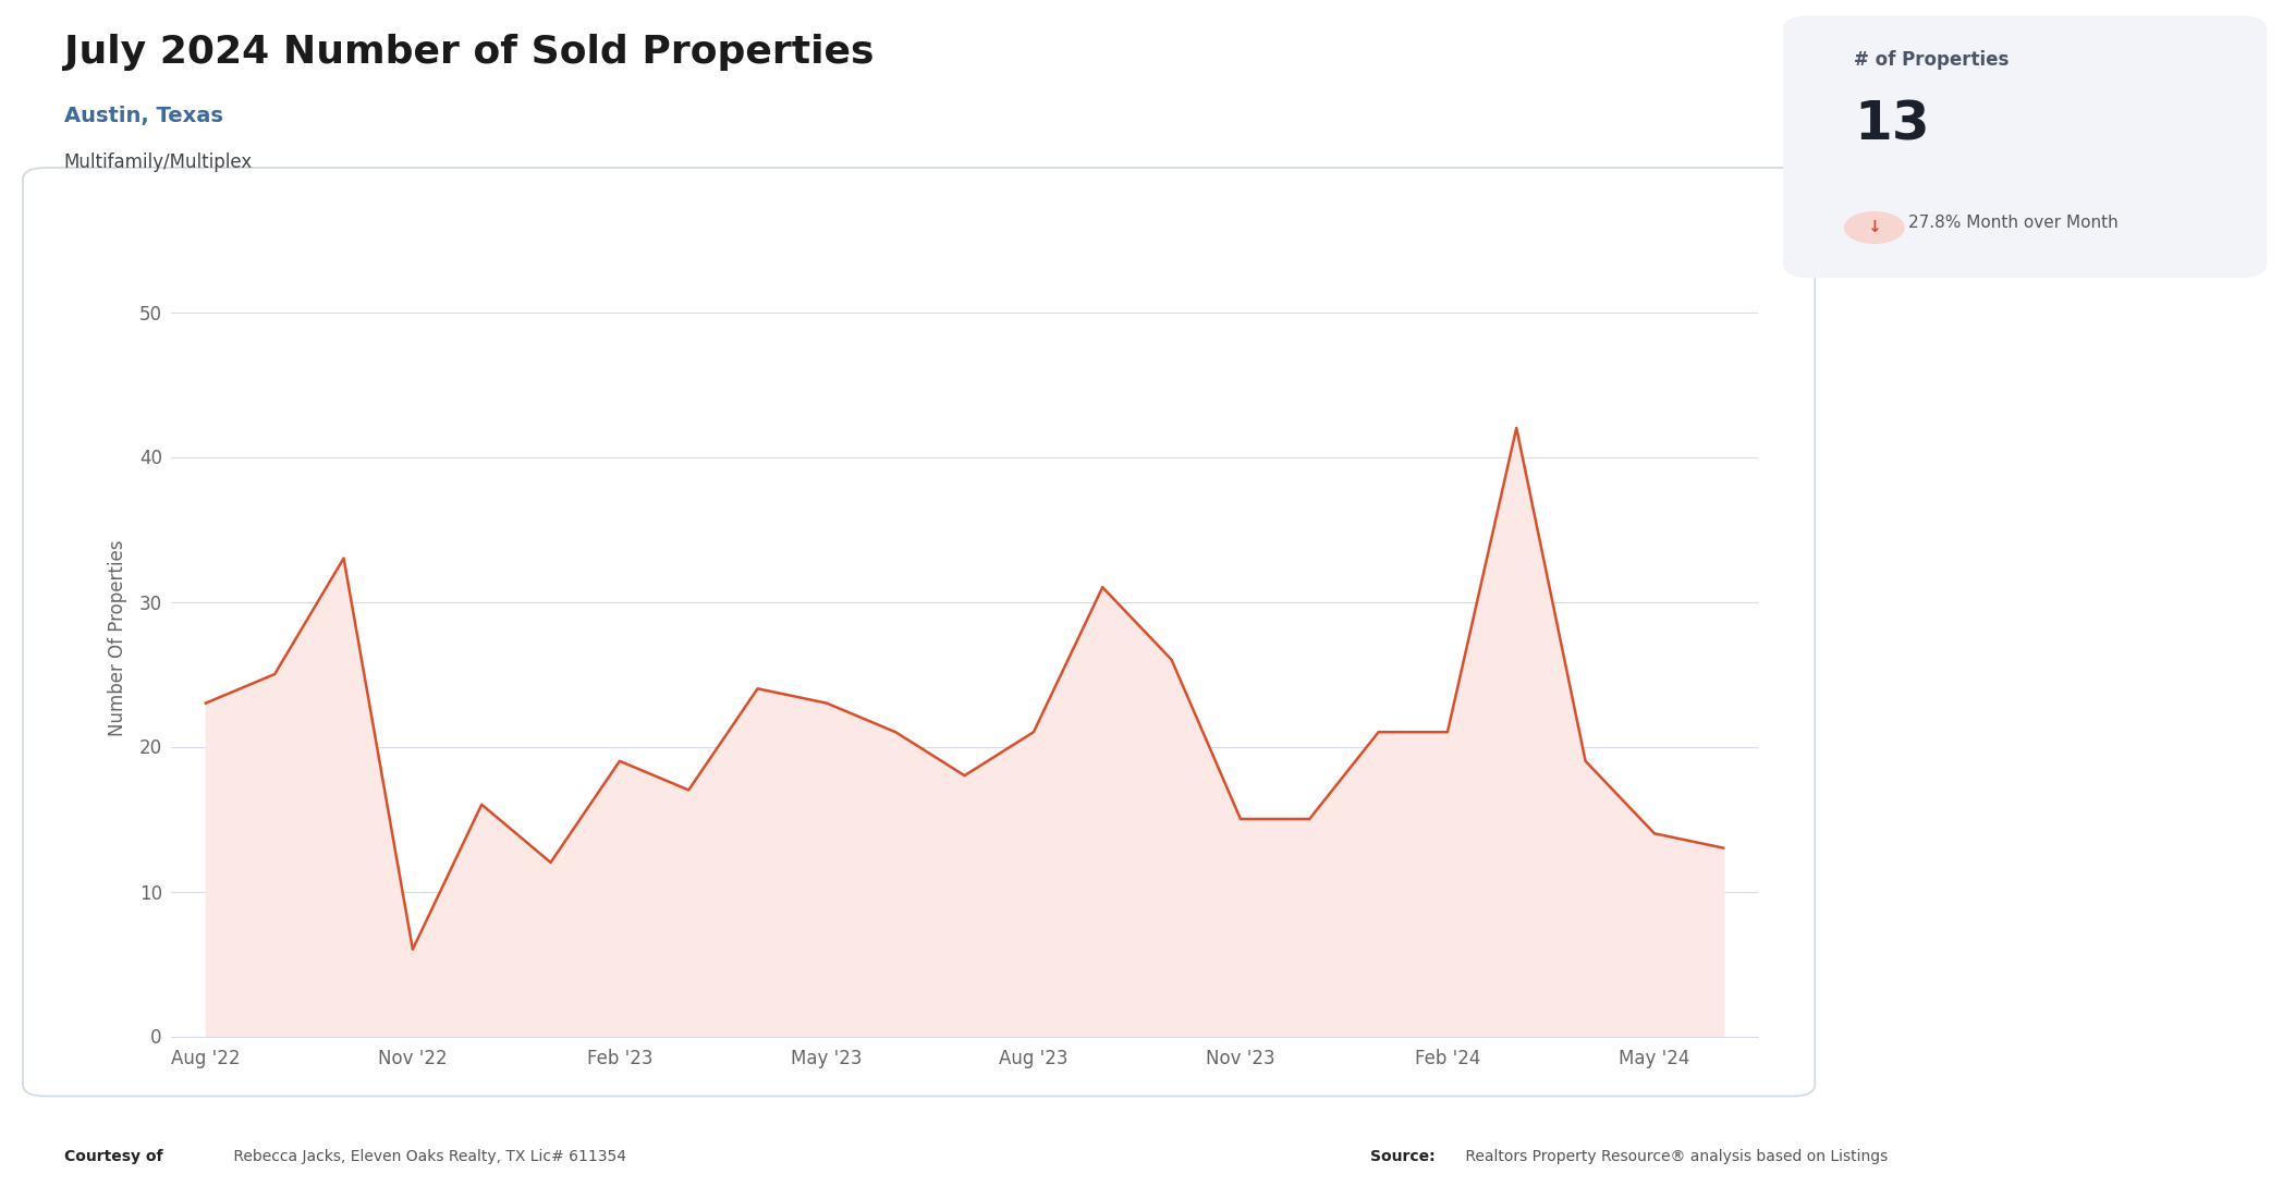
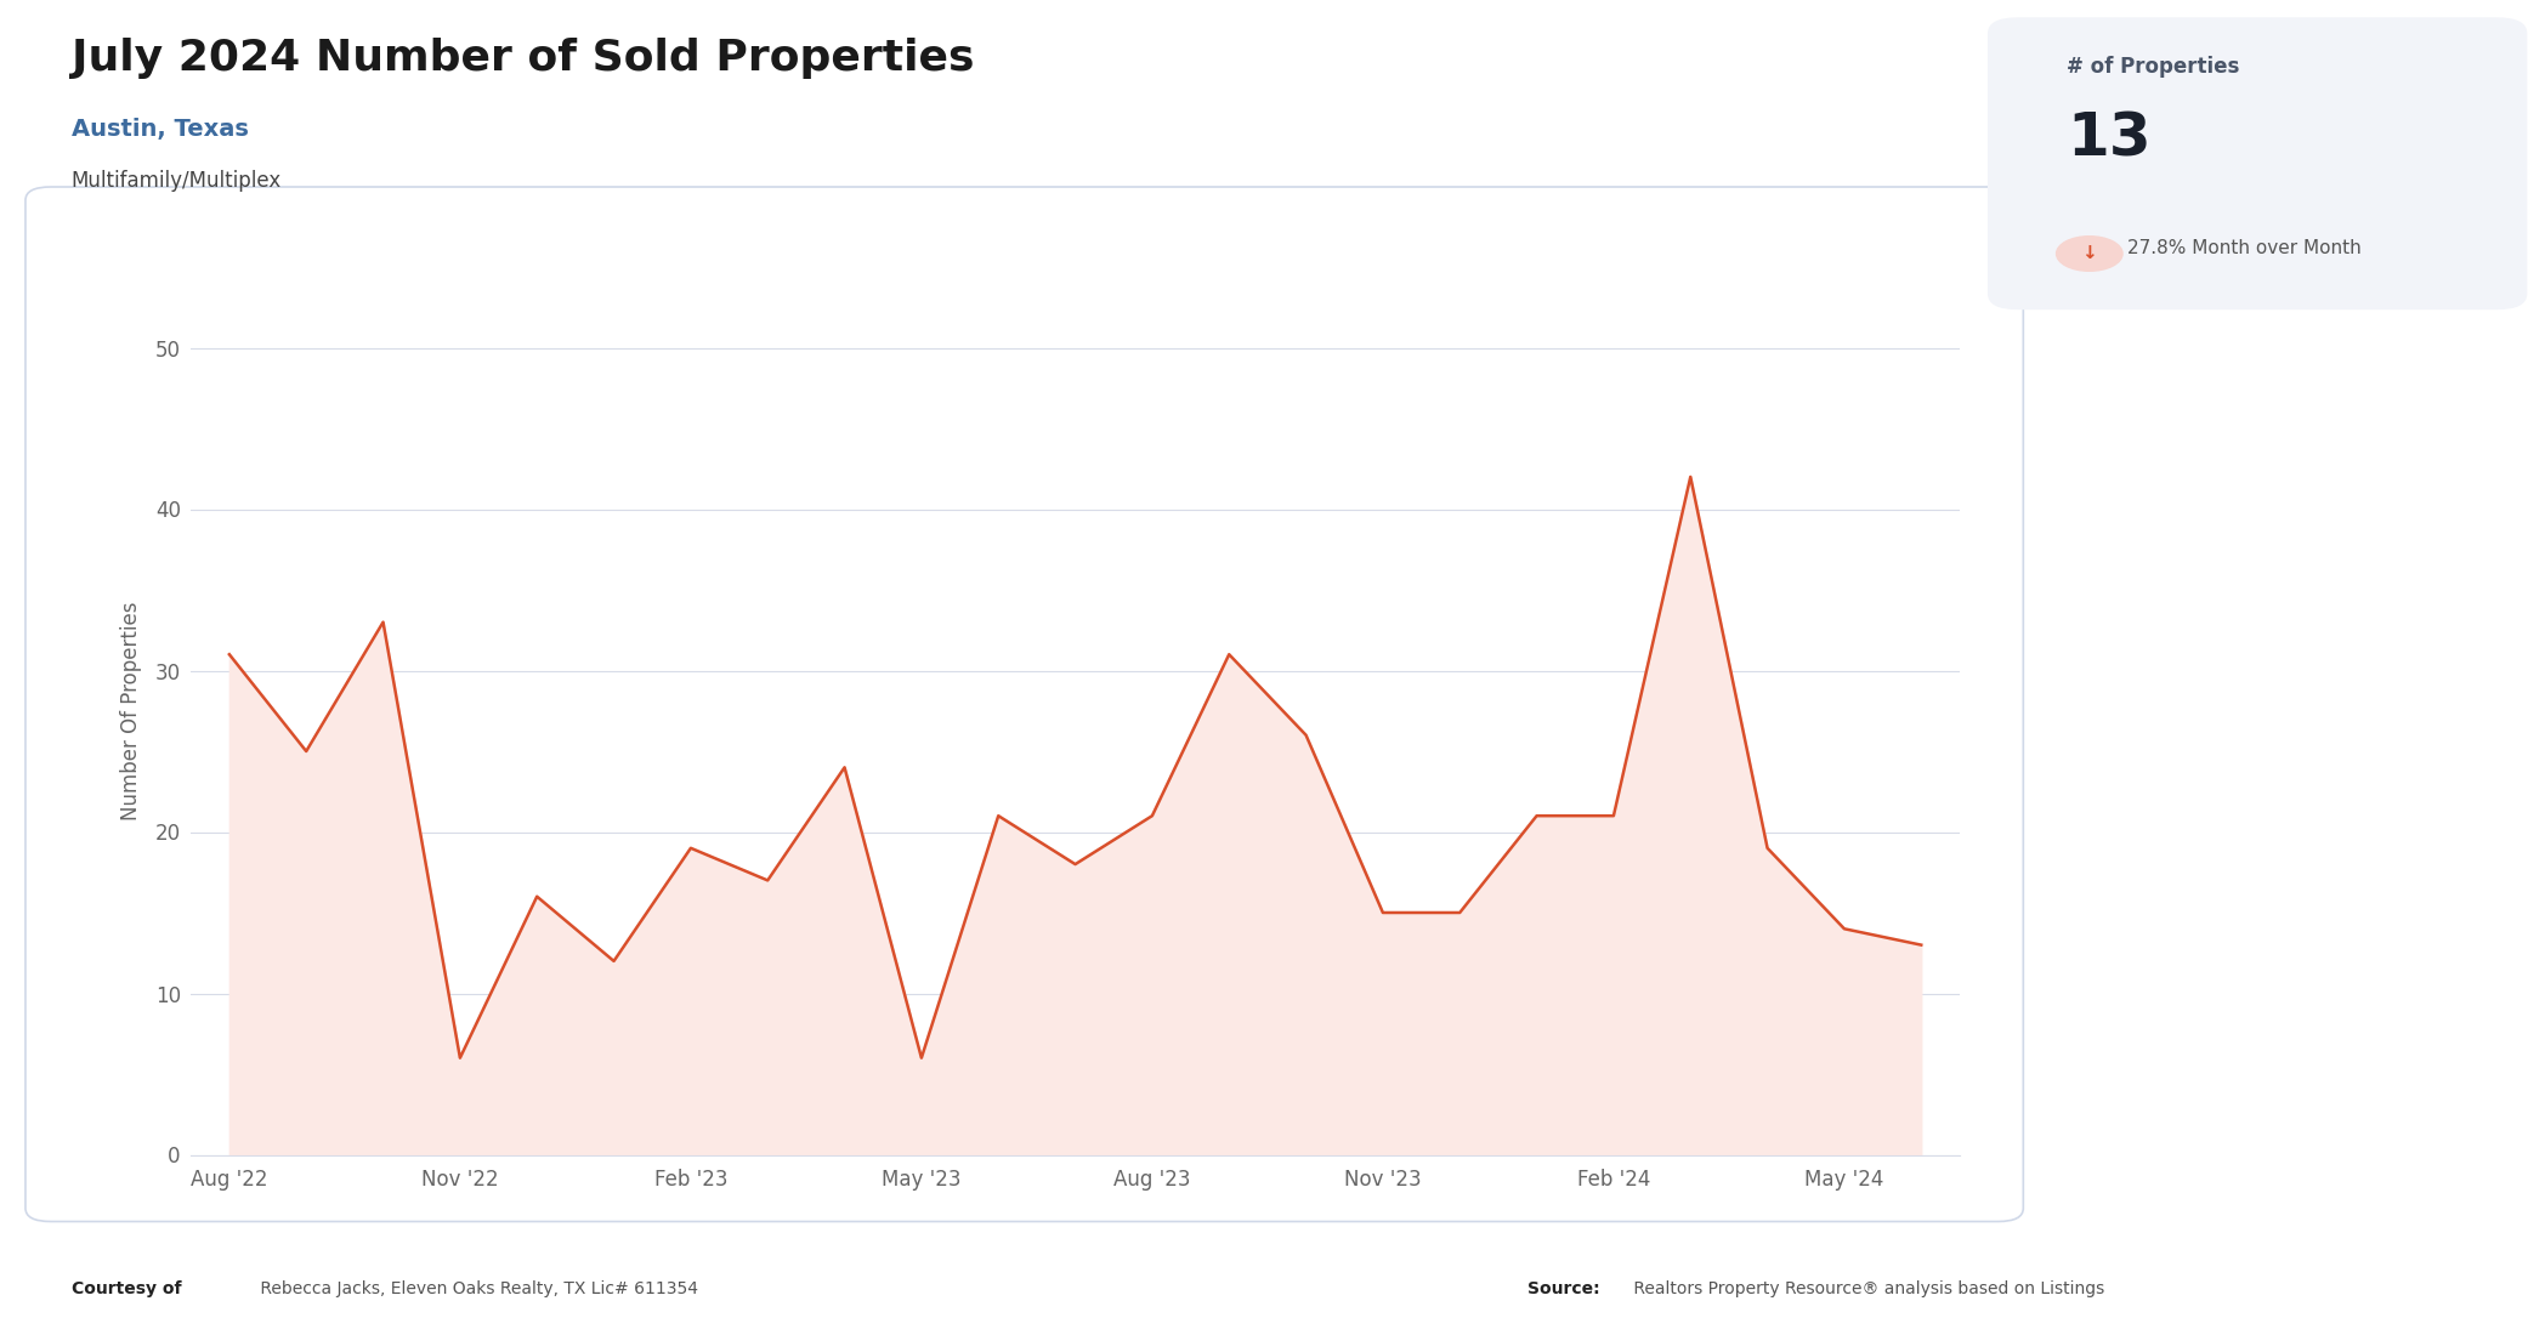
Aug '22: 23 -> 31
May '23: 23 -> 6
